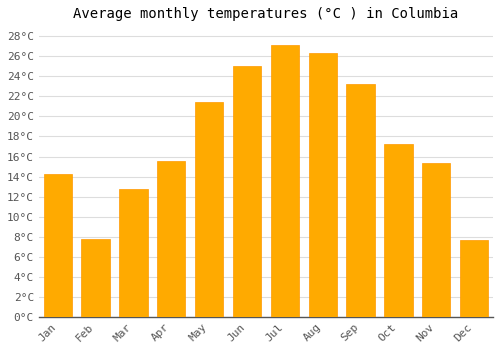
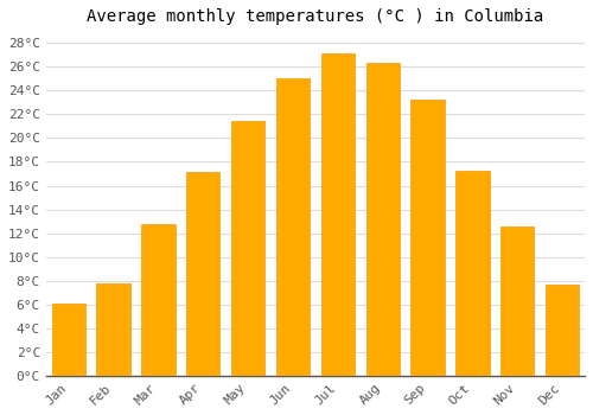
Jan: 14.3°C -> 6.1°C
Apr: 15.6°C -> 17.1°C
Nov: 15.4°C -> 12.6°C
